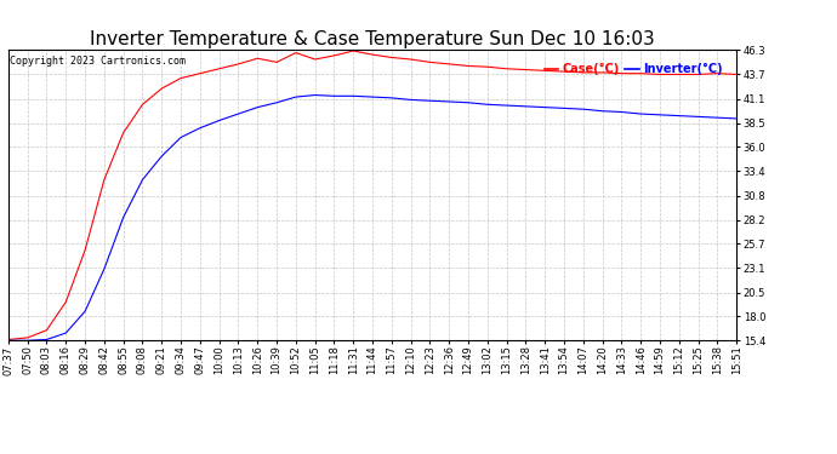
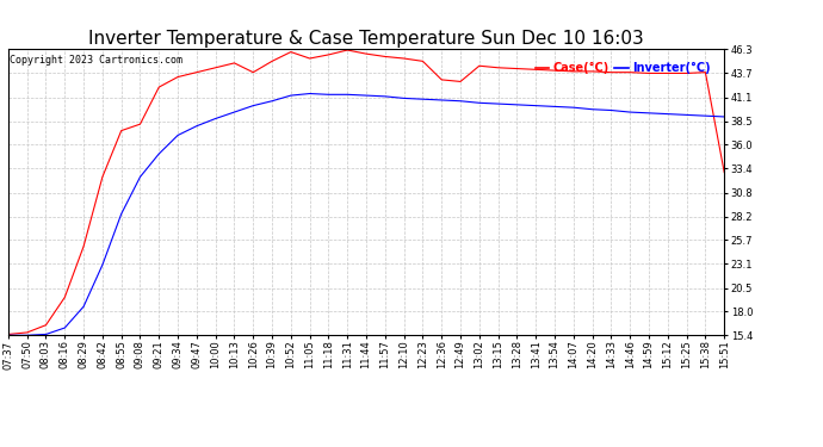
Case(°C)/09:08: 40.5 -> 38.2
Case(°C)/10:26: 45.4 -> 43.8
Case(°C)/12:36: 44.8 -> 43.0
Case(°C)/12:49: 44.6 -> 42.8
Case(°C)/15:51: 43.7 -> 33.0
